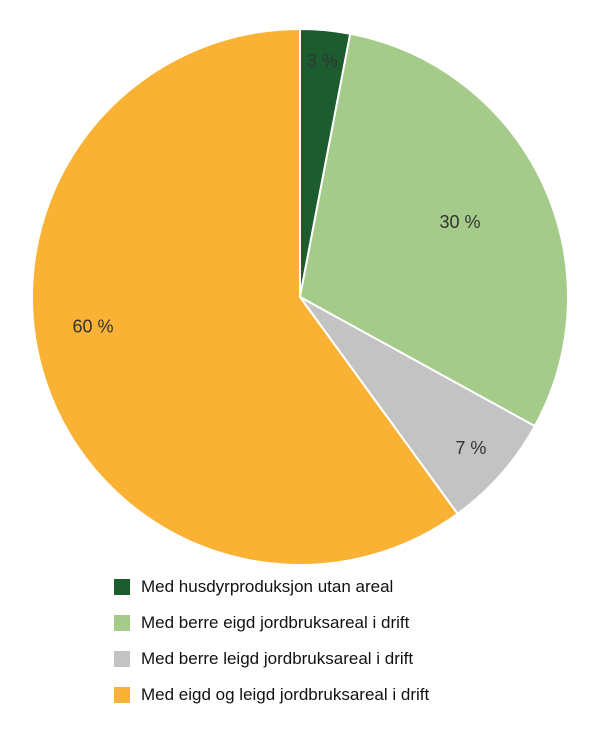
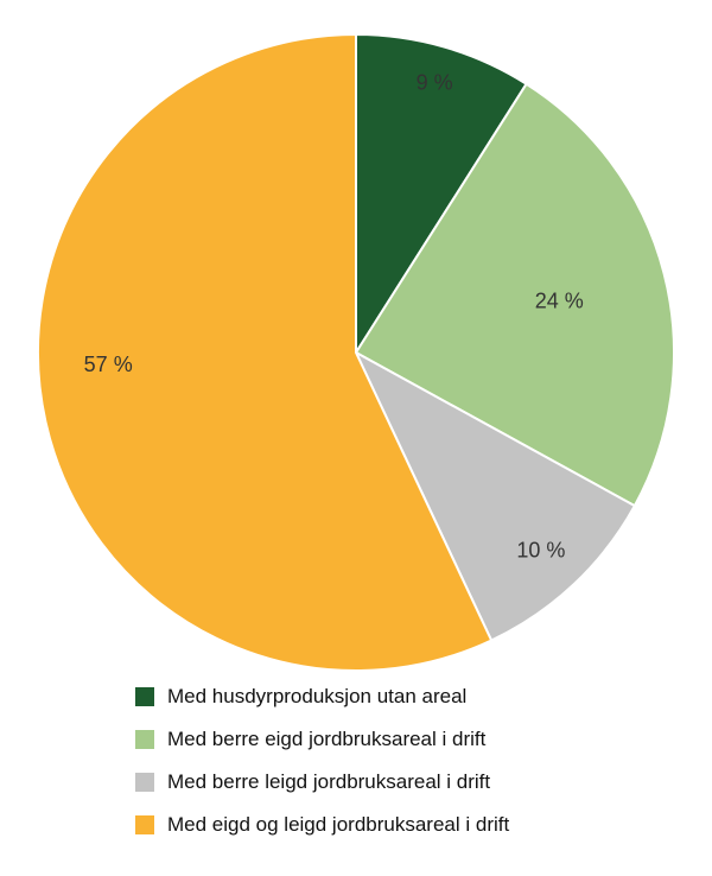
Med husdyrproduksjon utan areal: 3 -> 9
Med berre eigd jordbruksareal i drift: 30 -> 24
Med berre leigd jordbruksareal i drift: 7 -> 10
Med eigd og leigd jordbruksareal i drift: 60 -> 57
